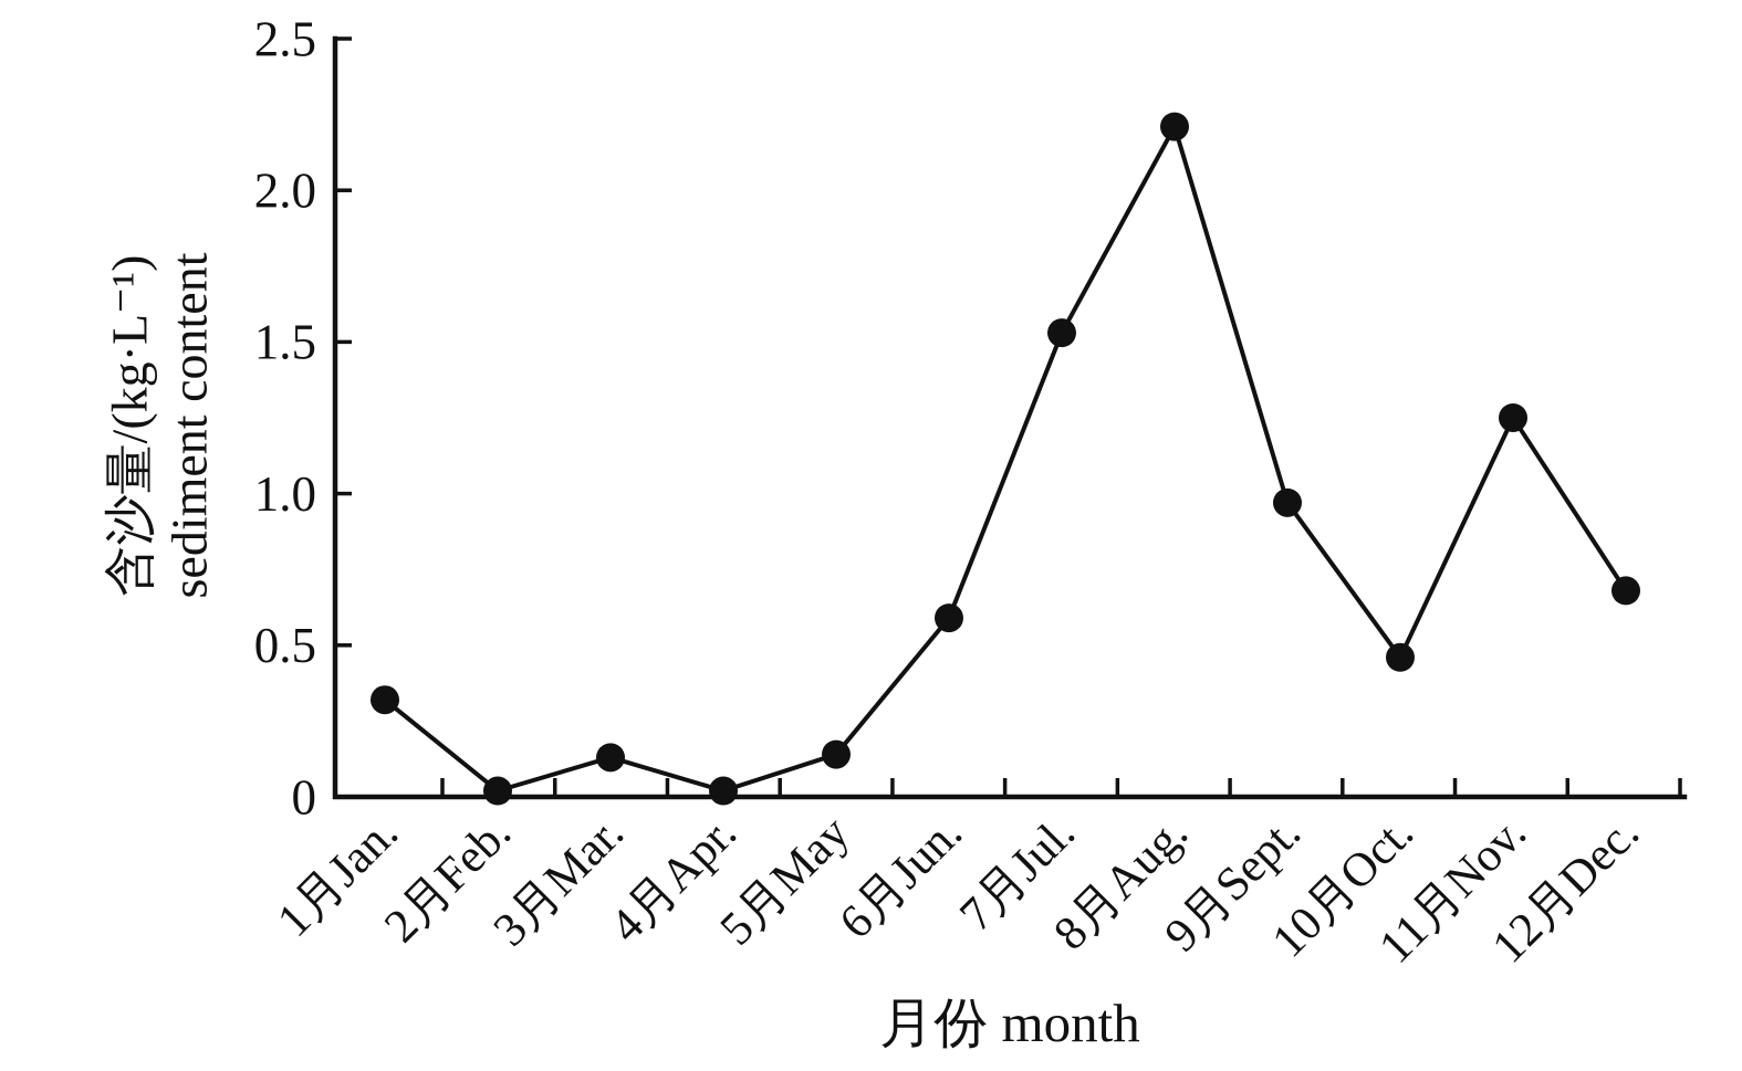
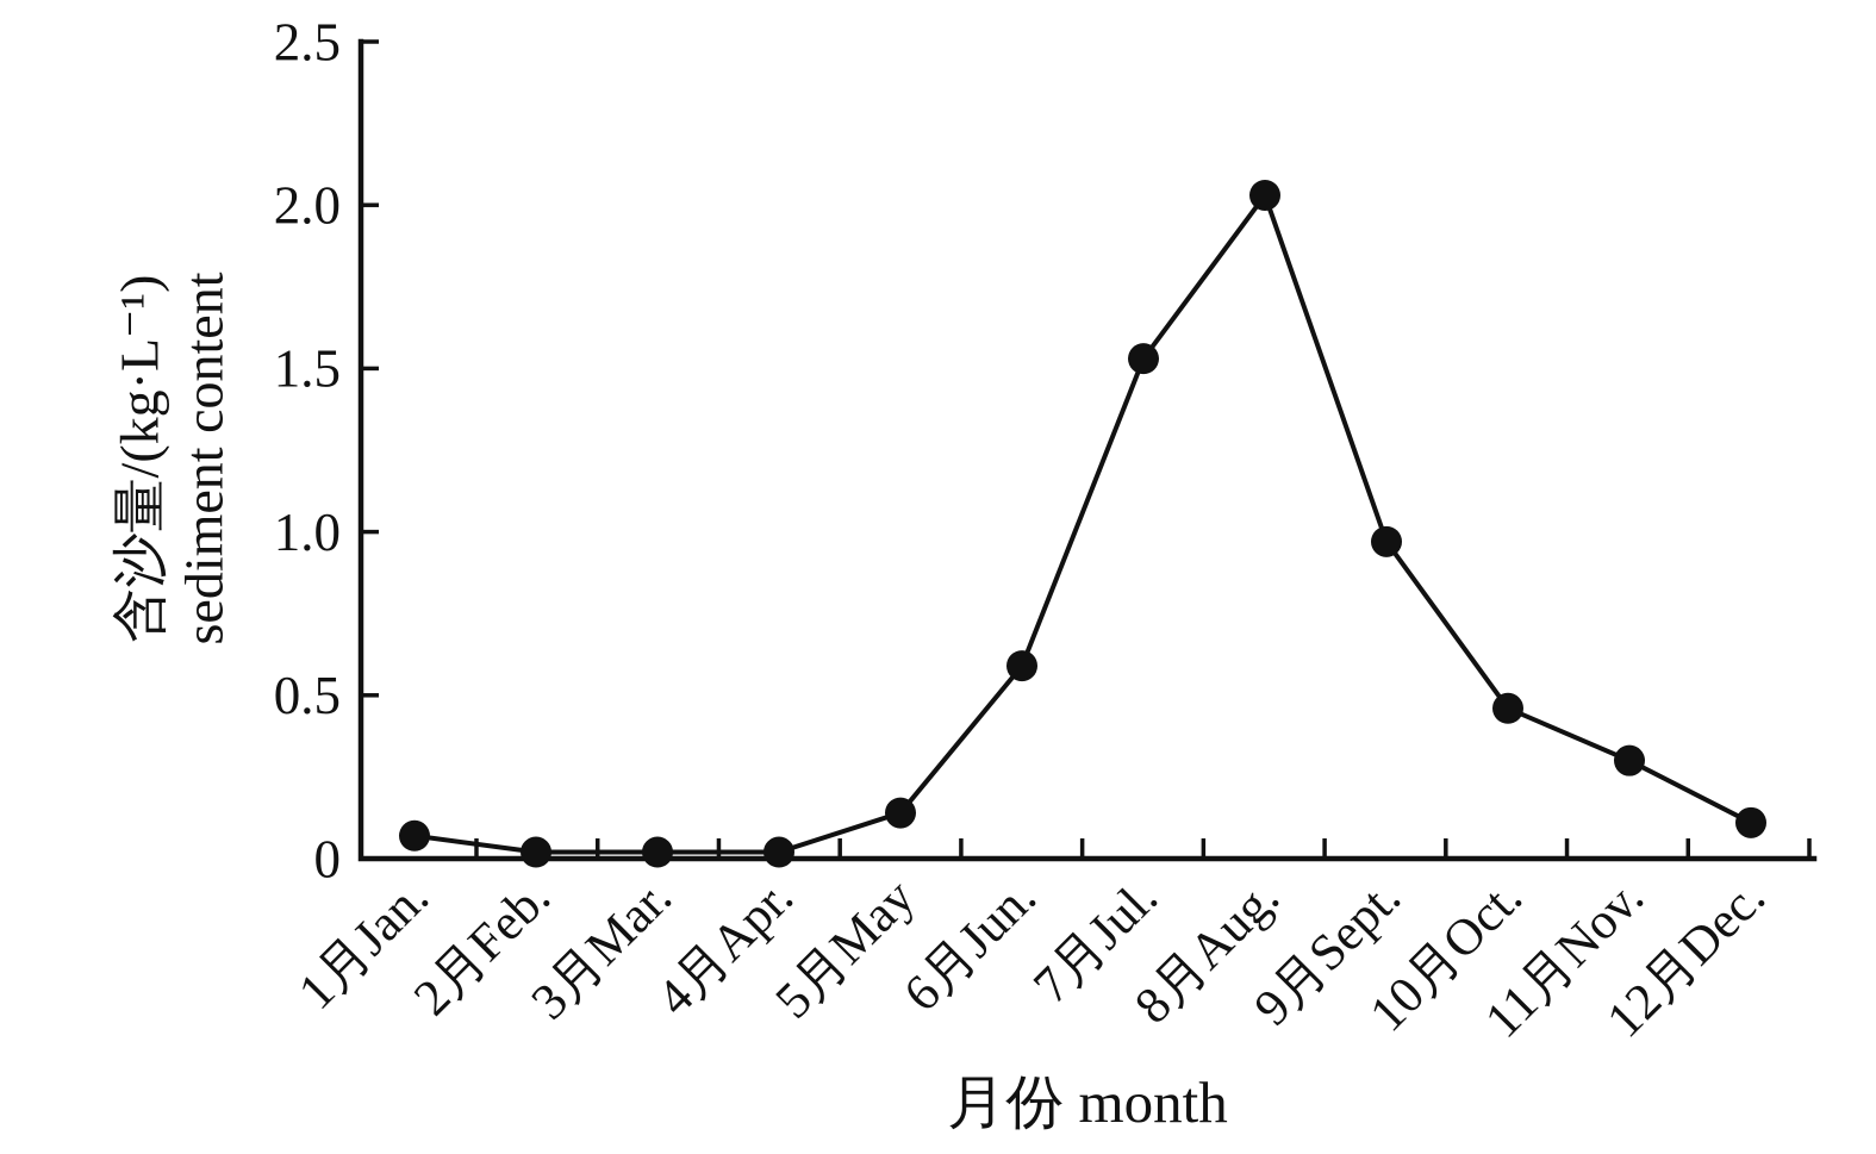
1月Jan.: 0.32 -> 0.07
3月Mar.: 0.13 -> 0.02
8月Aug.: 2.21 -> 2.03
11月Nov.: 1.25 -> 0.30
12月Dec.: 0.68 -> 0.11
